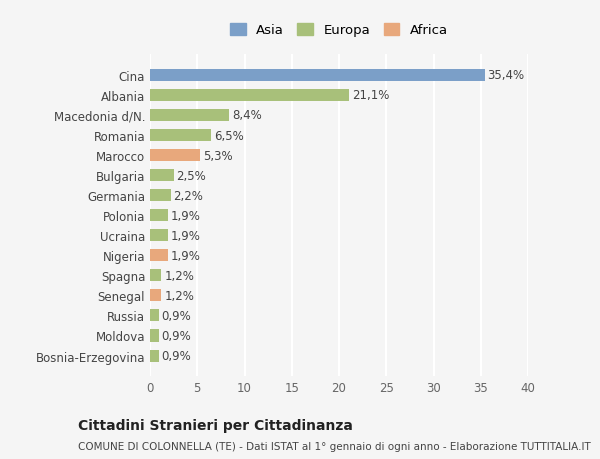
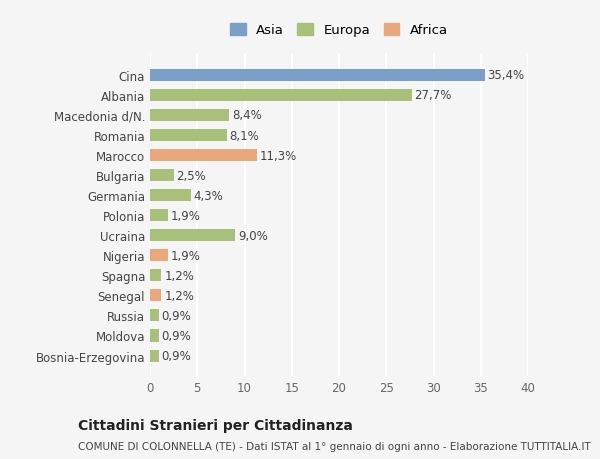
Albania: 21,1% -> 27,7%
Romania: 6,5% -> 8,1%
Marocco: 5,3% -> 11,3%
Germania: 2,2% -> 4,3%
Ucraina: 1,9% -> 9,0%
